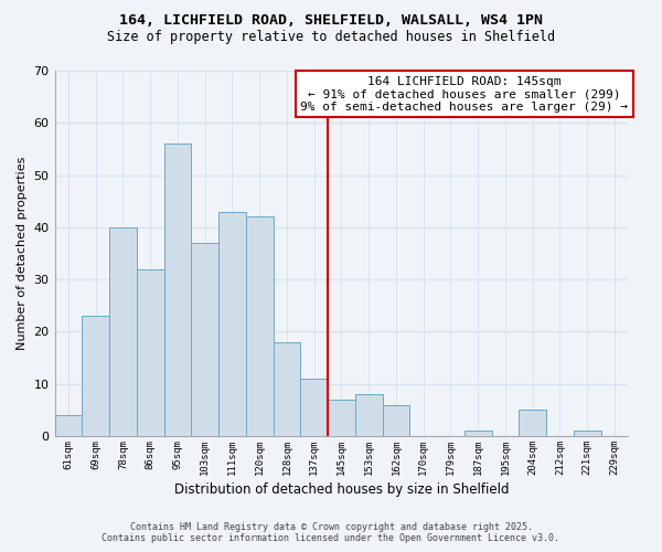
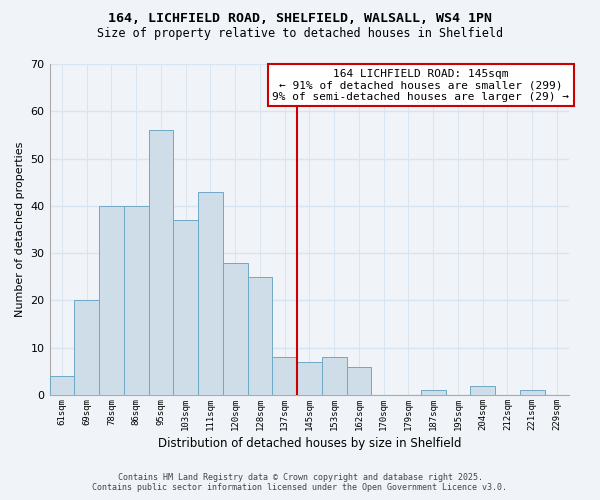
69sqm: 23 -> 20
86sqm: 32 -> 40
120sqm: 42 -> 28
128sqm: 18 -> 25
137sqm: 11 -> 8
204sqm: 5 -> 2
